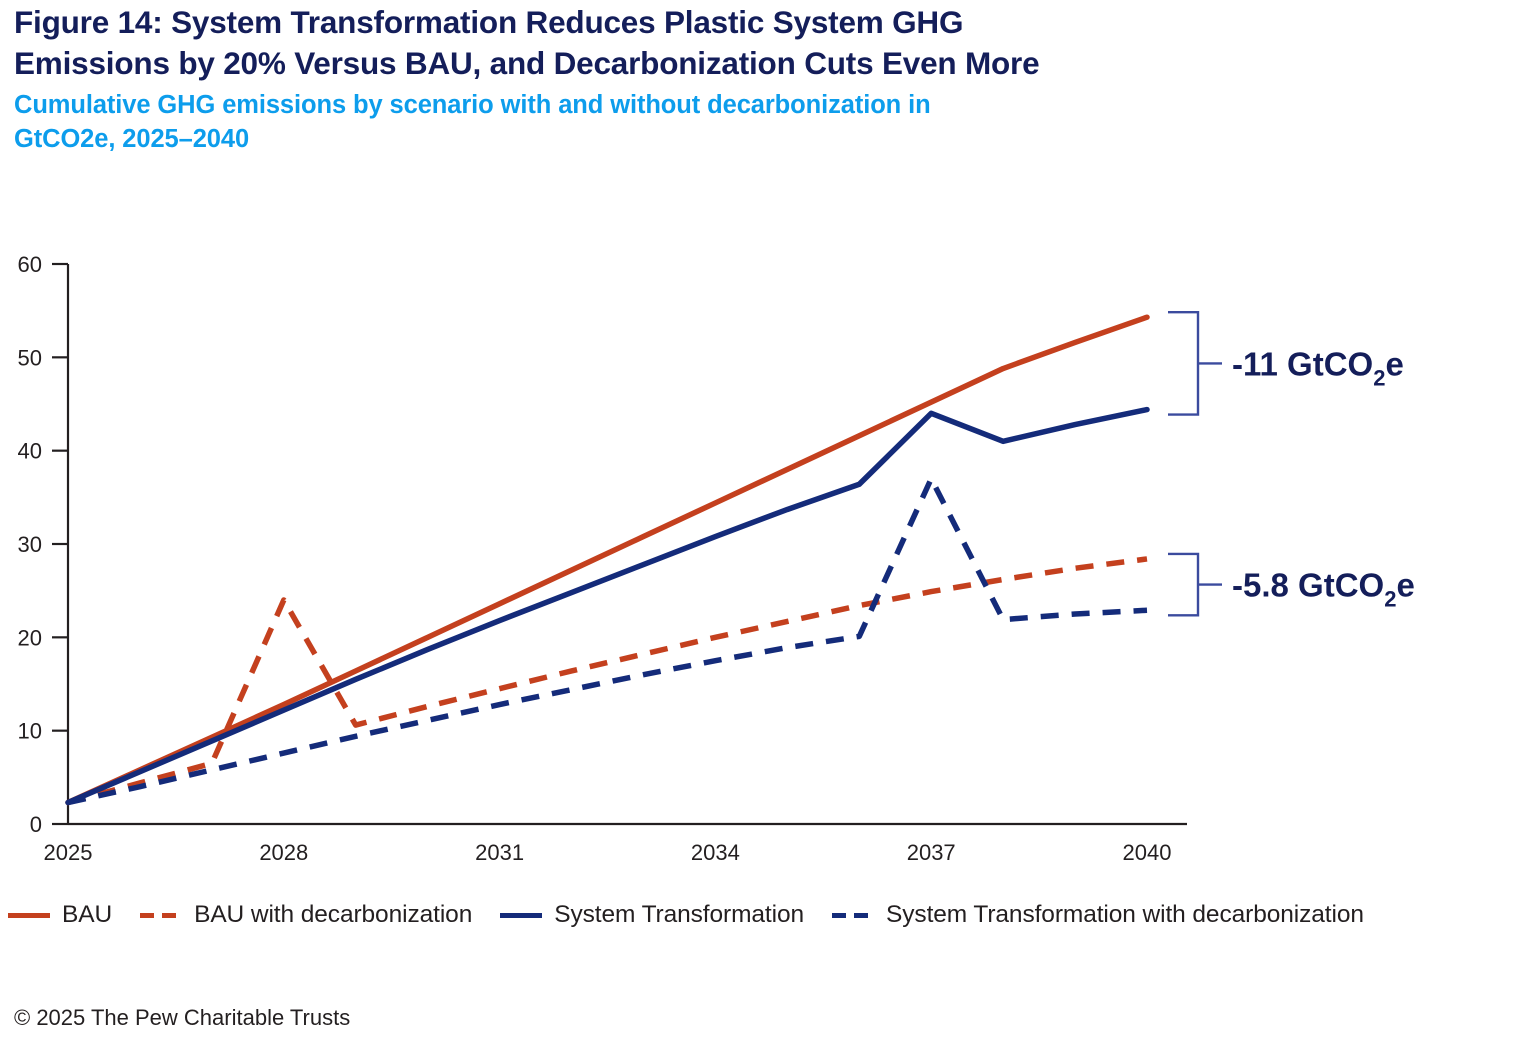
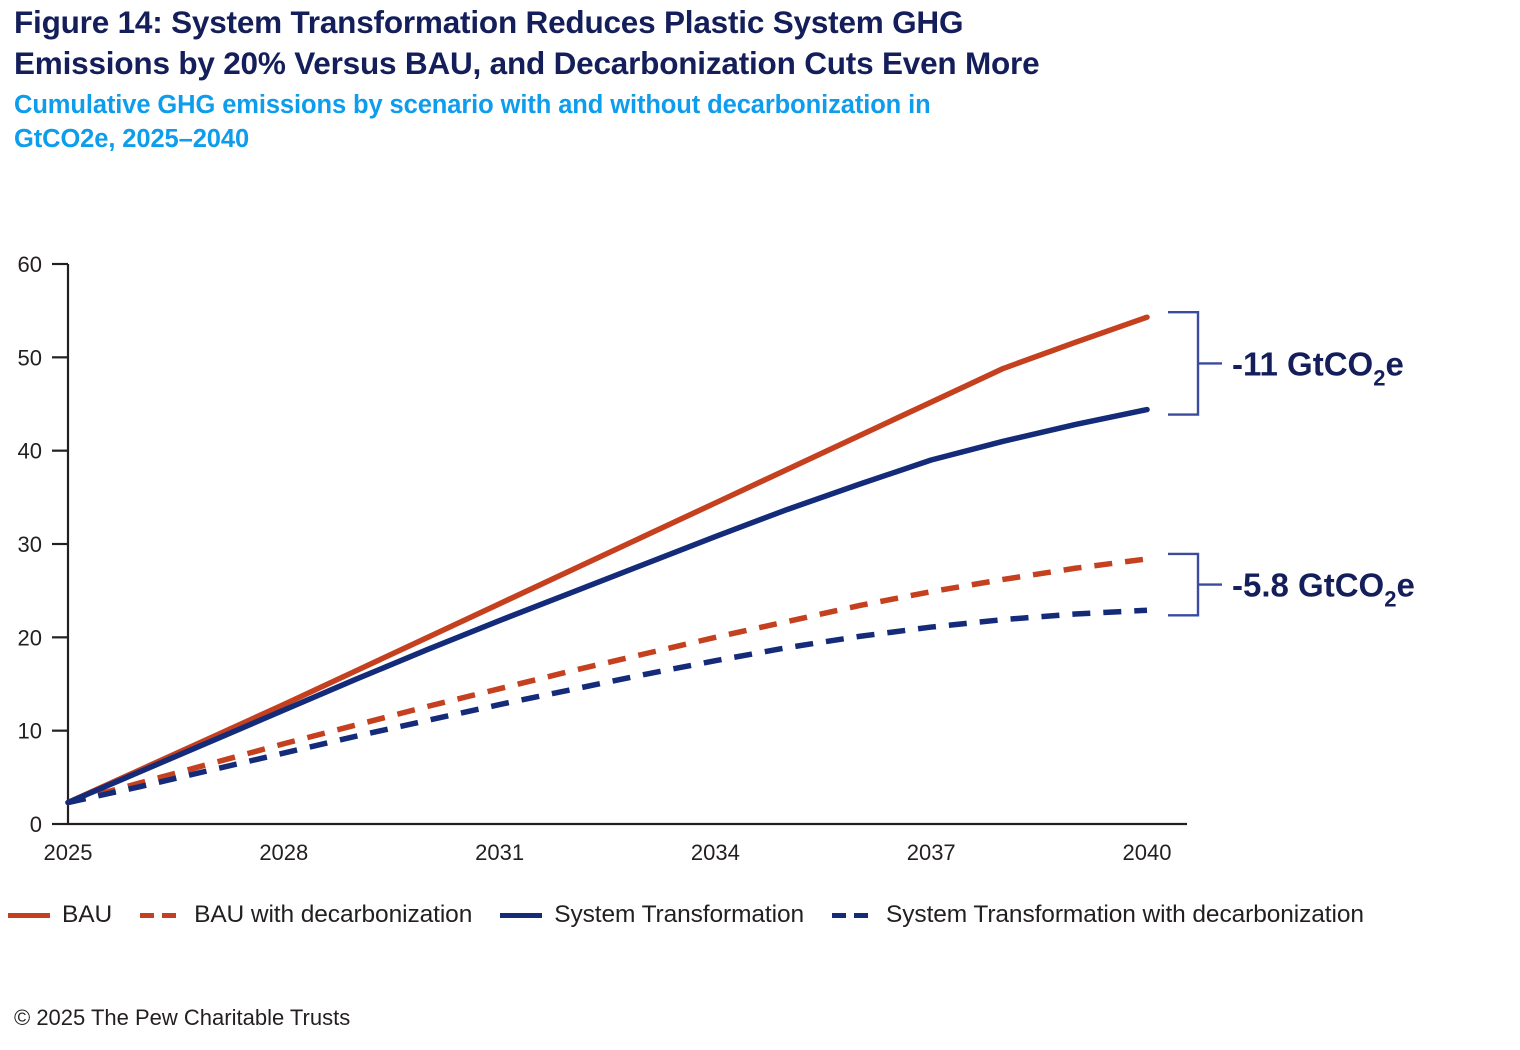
BAU with decarbonization/2028: 24 -> 9
System Transformation/2037: 44 -> 39
System Transformation with decarbonization/2037: 37 -> 21
